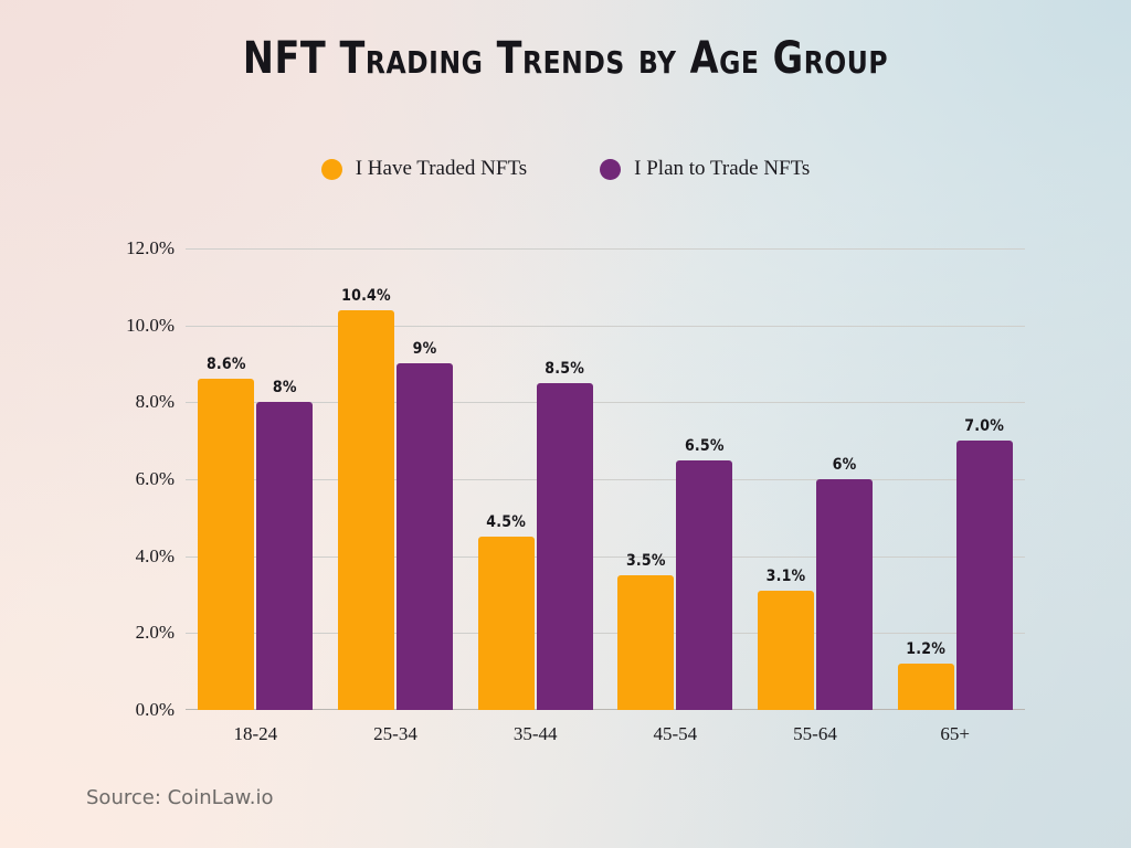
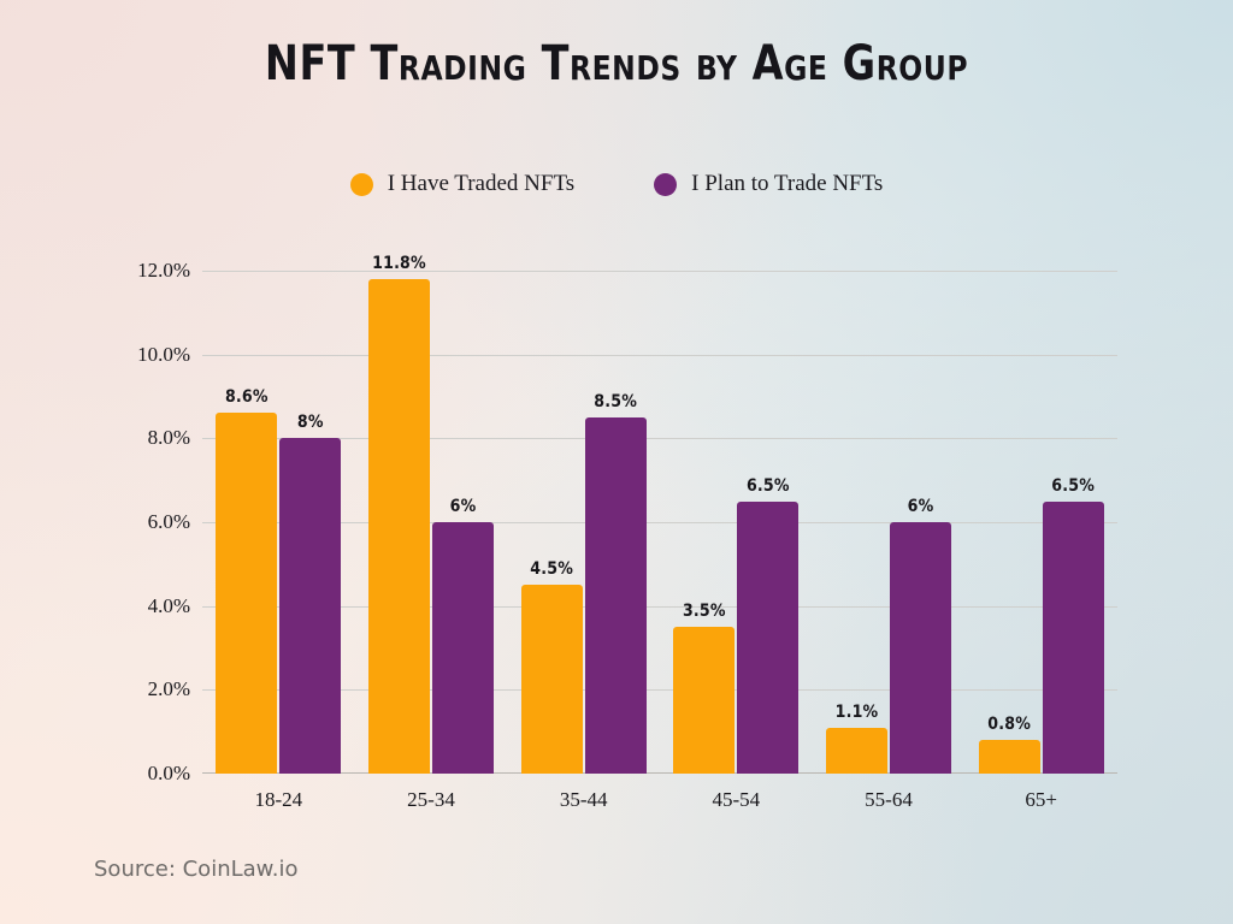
I Have Traded NFTs/25-34: 10.4% -> 11.8%
I Plan to Trade NFTs/25-34: 9% -> 6%
I Have Traded NFTs/55-64: 3.1% -> 1.1%
I Have Traded NFTs/65+: 1.2% -> 0.8%
I Plan to Trade NFTs/65+: 7.0% -> 6.5%
